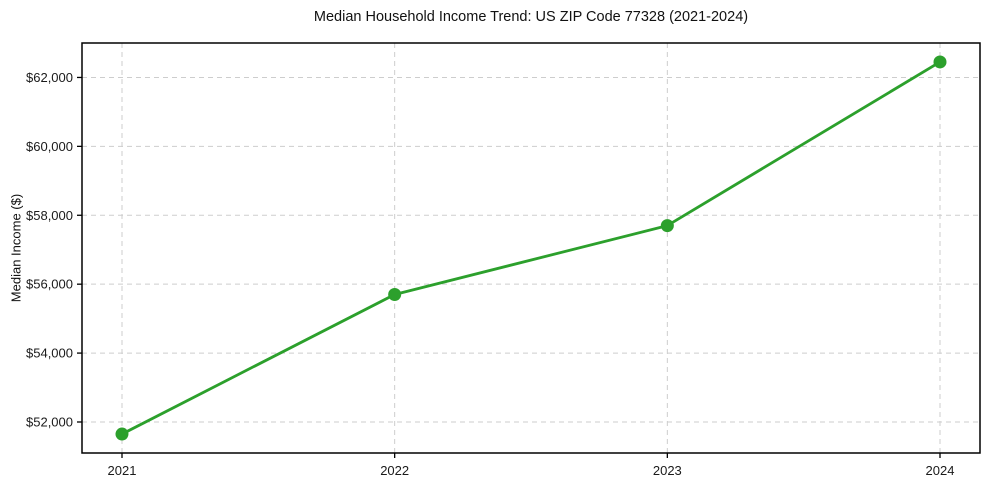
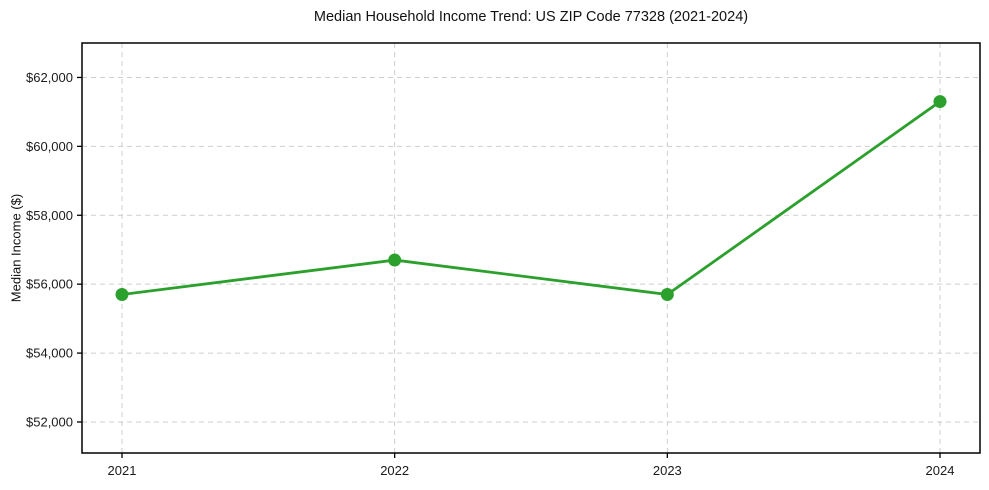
2021: $51600 -> $55700
2022: $55700 -> $56700
2023: $57700 -> $55700
2024: $62400 -> $61300
